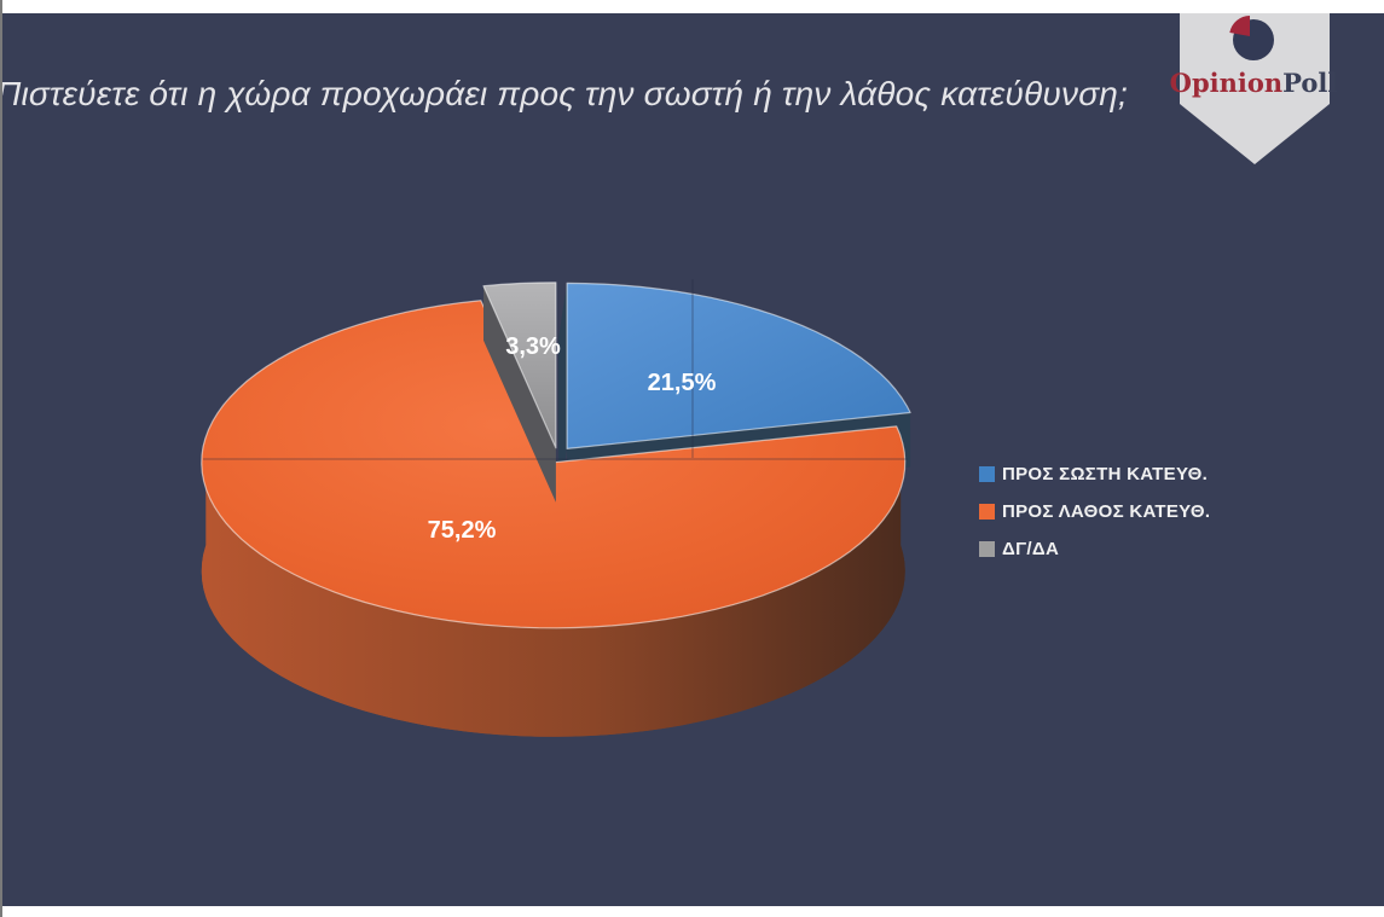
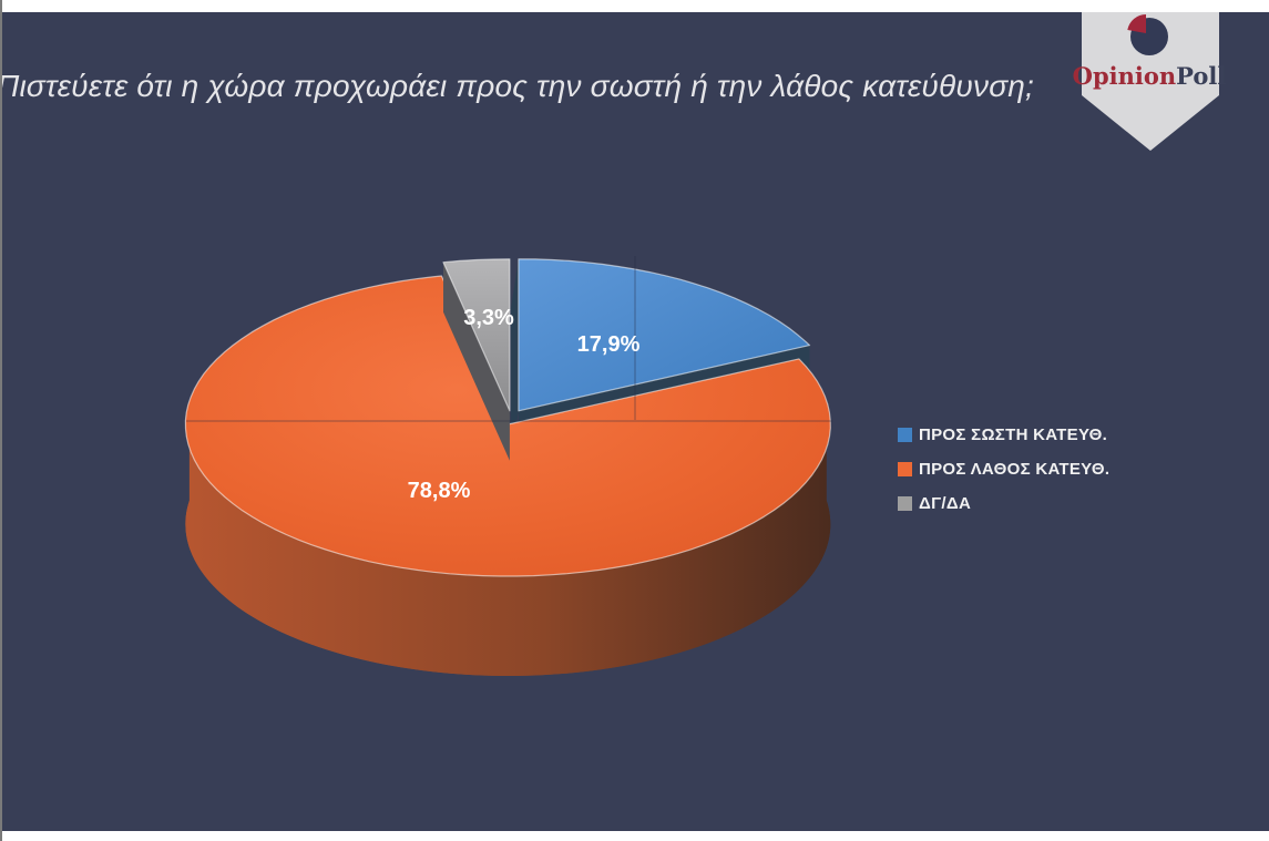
ΠΡΟΣ ΣΩΣΤΗ ΚΑΤΕΥΘ.: 21,5% -> 17,9%
ΠΡΟΣ ΛΑΘΟΣ ΚΑΤΕΥΘ.: 75,2% -> 78,8%
